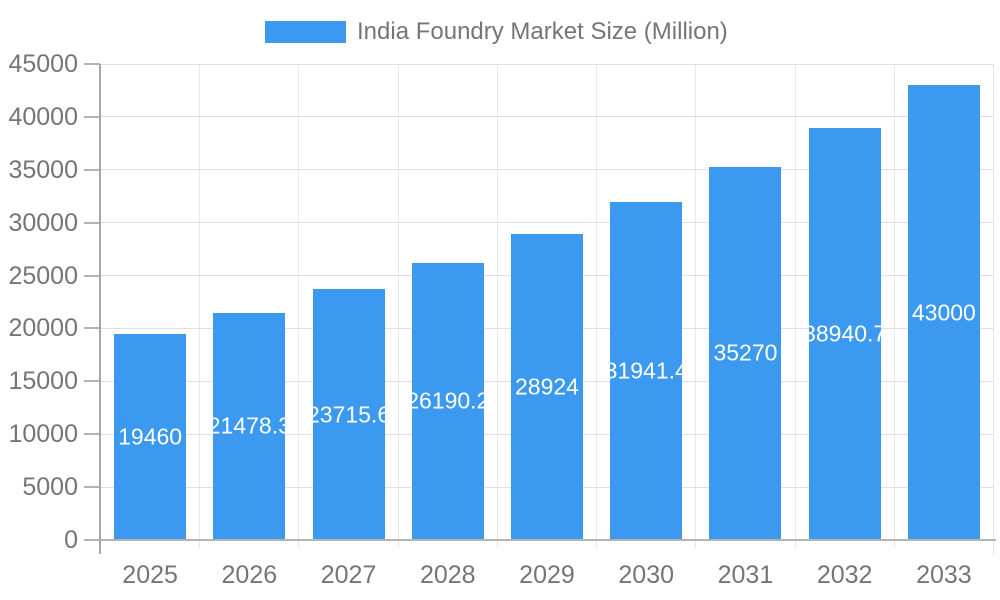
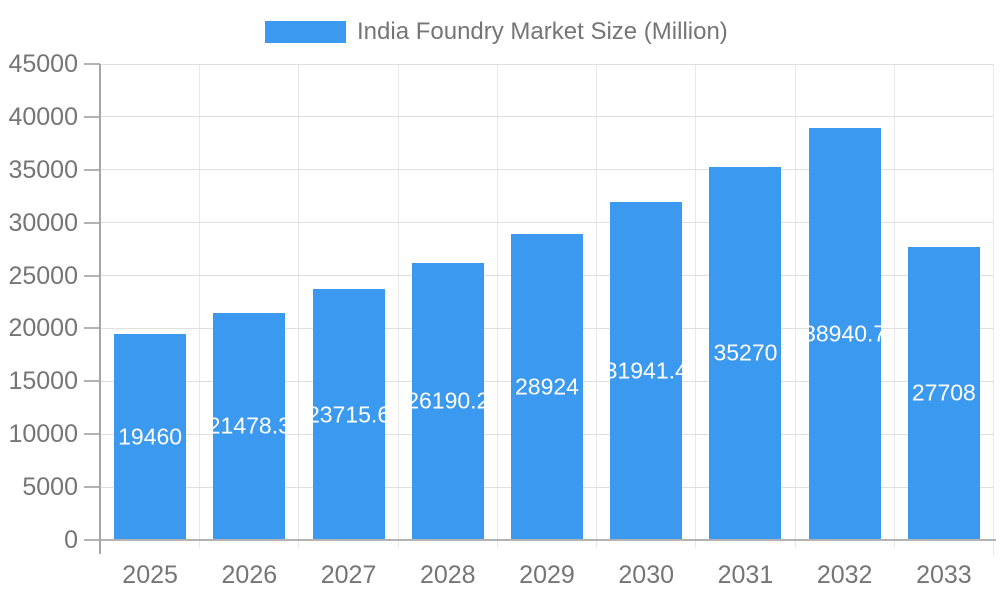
2033: 43000 -> 27708
